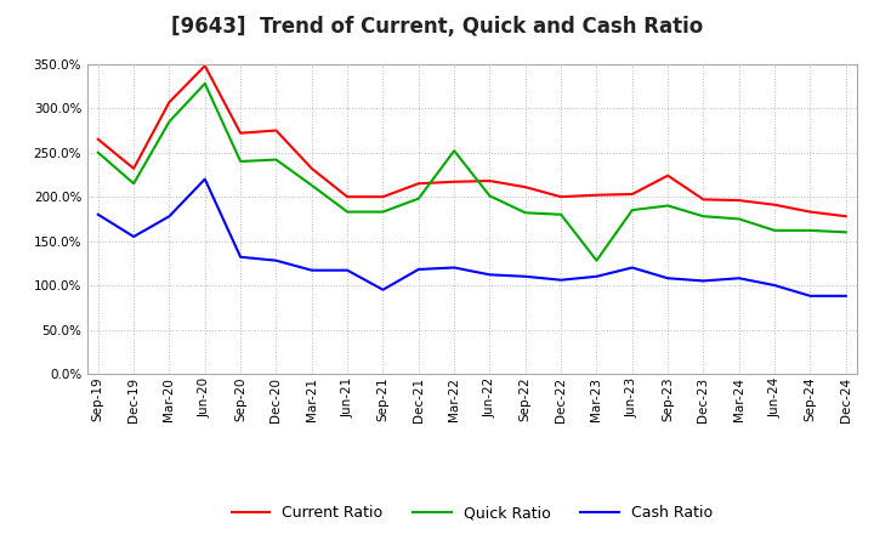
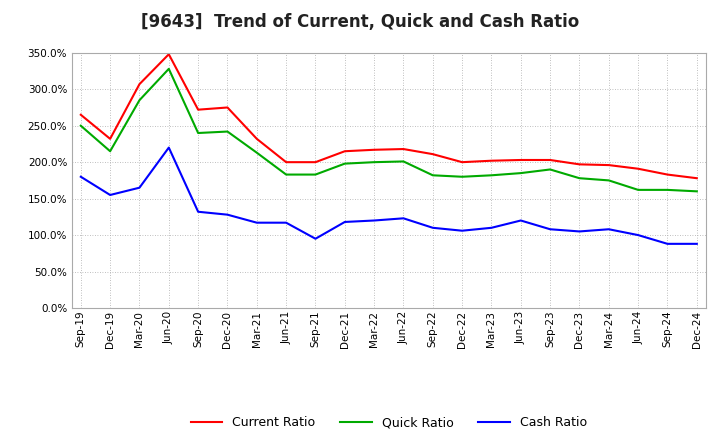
Cash Ratio/Mar-20: 178% -> 165%
Quick Ratio/Mar-22: 252% -> 200%
Cash Ratio/Jun-22: 112% -> 123%
Quick Ratio/Mar-23: 128% -> 182%
Current Ratio/Sep-23: 224% -> 203%
